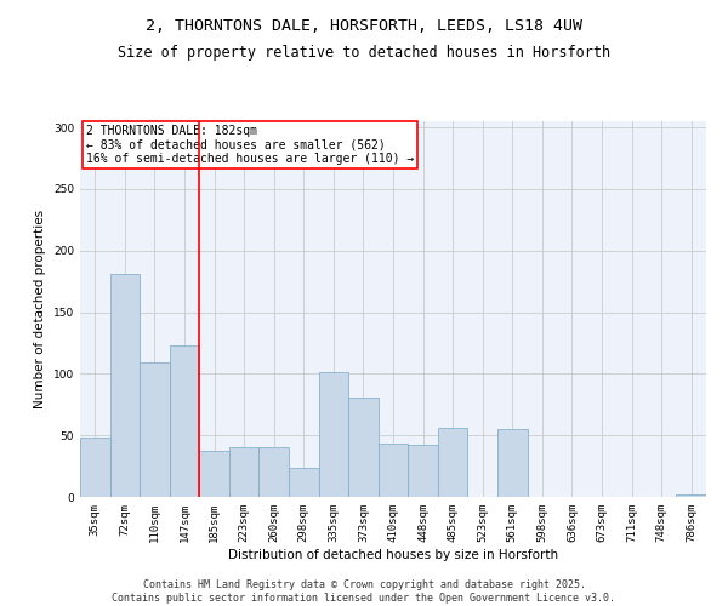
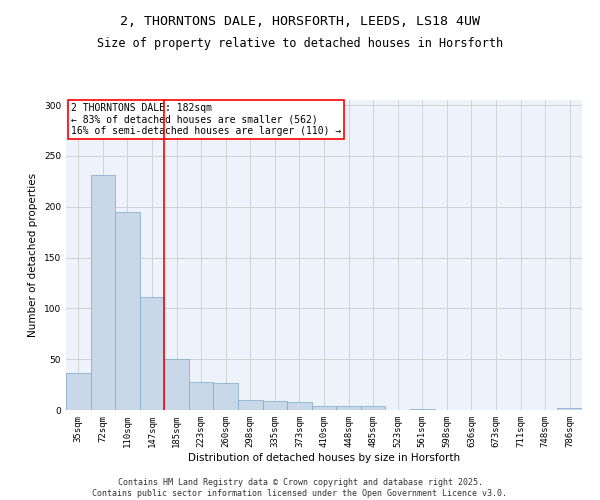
35sqm: 48 -> 36
72sqm: 181 -> 231
110sqm: 109 -> 195
147sqm: 123 -> 111
185sqm: 37 -> 50
223sqm: 40 -> 28
260sqm: 40 -> 27
298sqm: 24 -> 10
335sqm: 101 -> 9
373sqm: 81 -> 8
410sqm: 43 -> 4
448sqm: 42 -> 4
485sqm: 56 -> 4
561sqm: 55 -> 1
